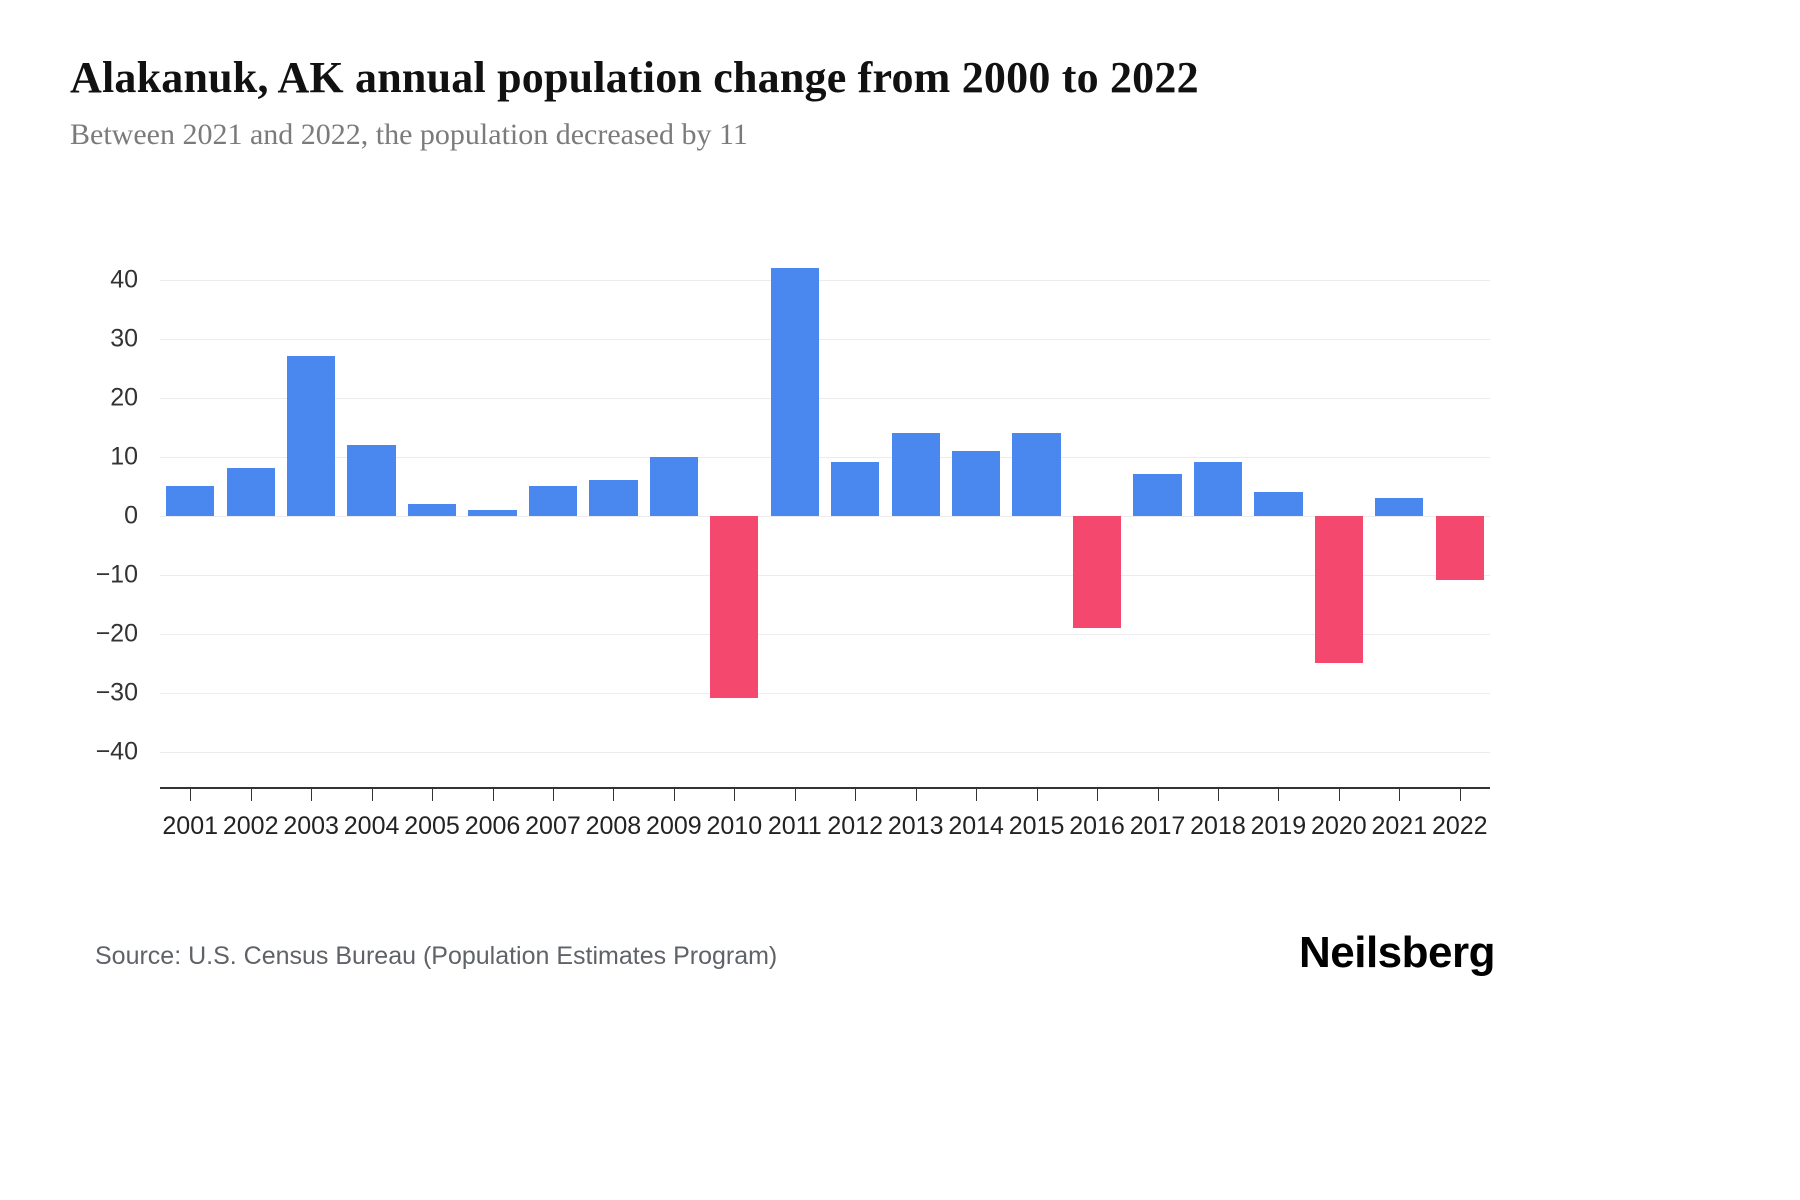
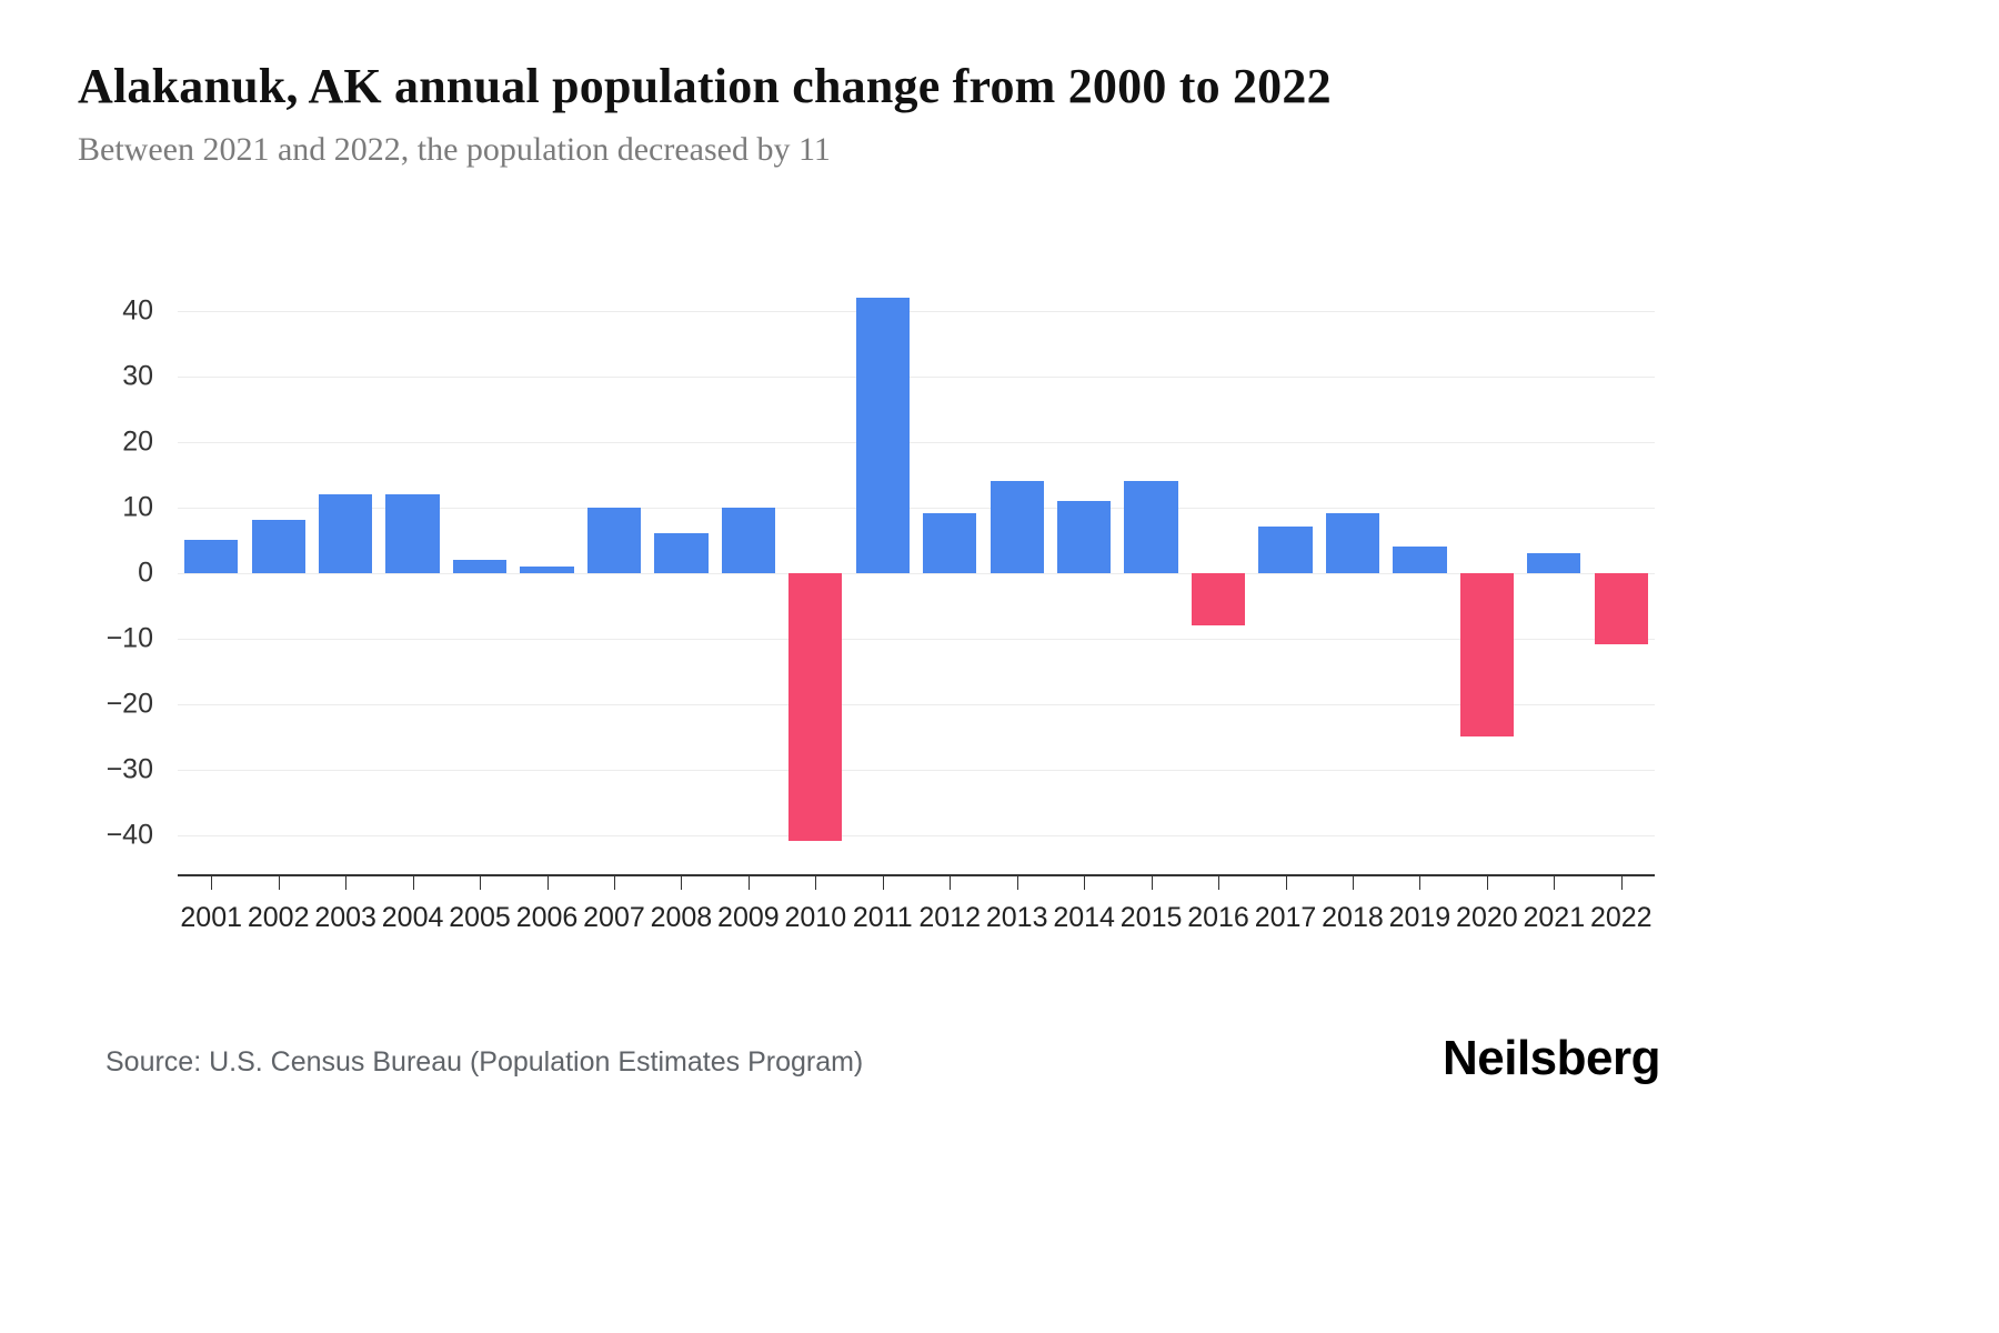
2003: 27 -> 12
2007: 5 -> 10
2010: -31 -> -41
2016: -19 -> -8
